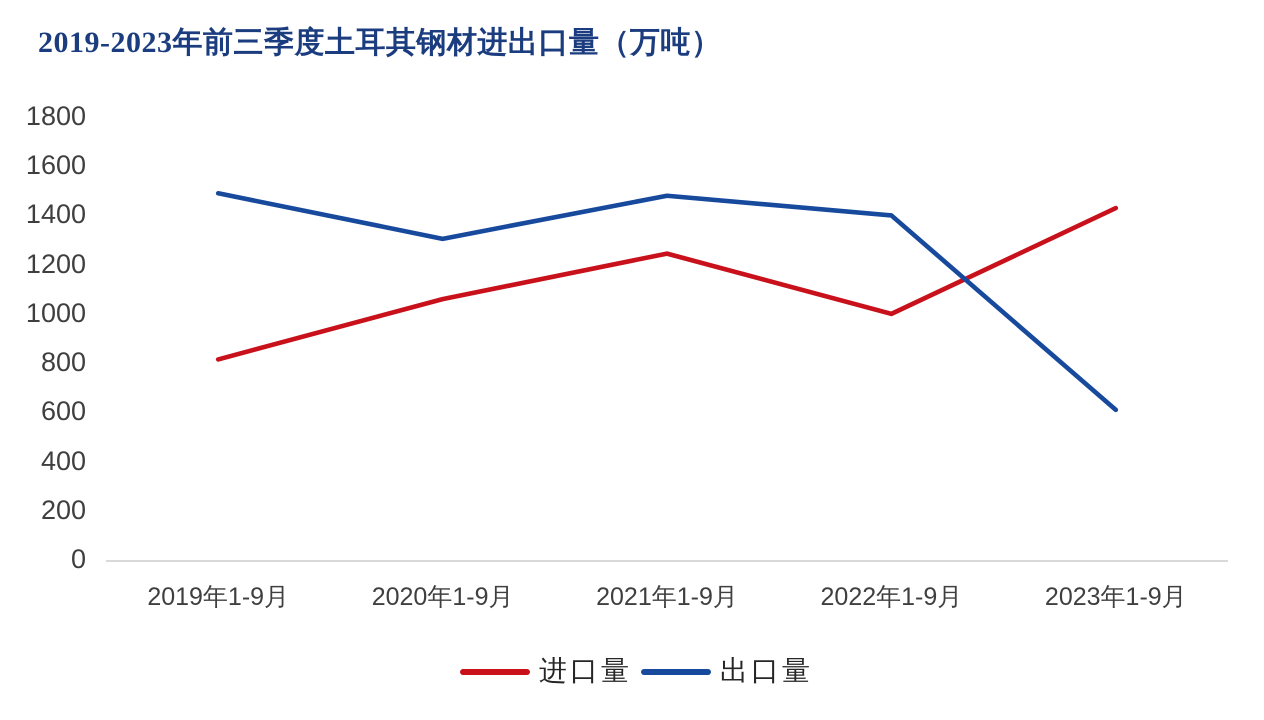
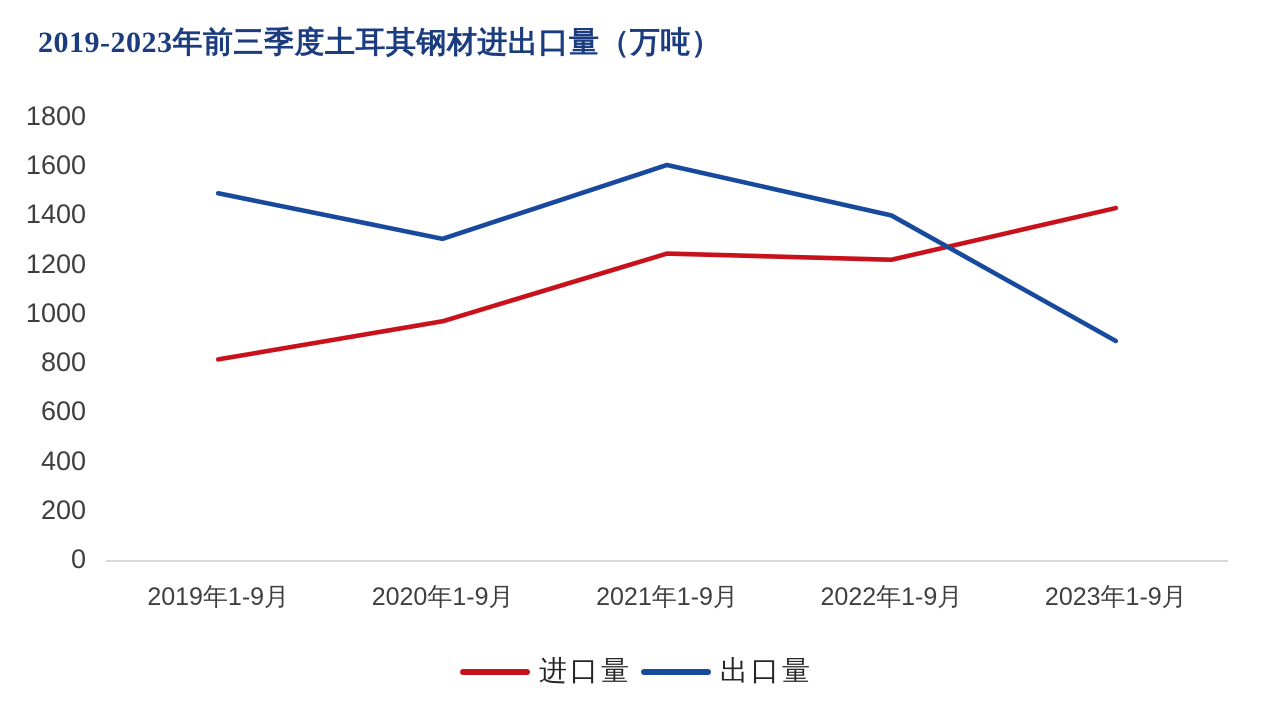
进口量/2020年1-9月: 1060 -> 970
出口量/2021年1-9月: 1480 -> 1600
进口量/2022年1-9月: 1000 -> 1220
出口量/2023年1-9月: 610 -> 890
